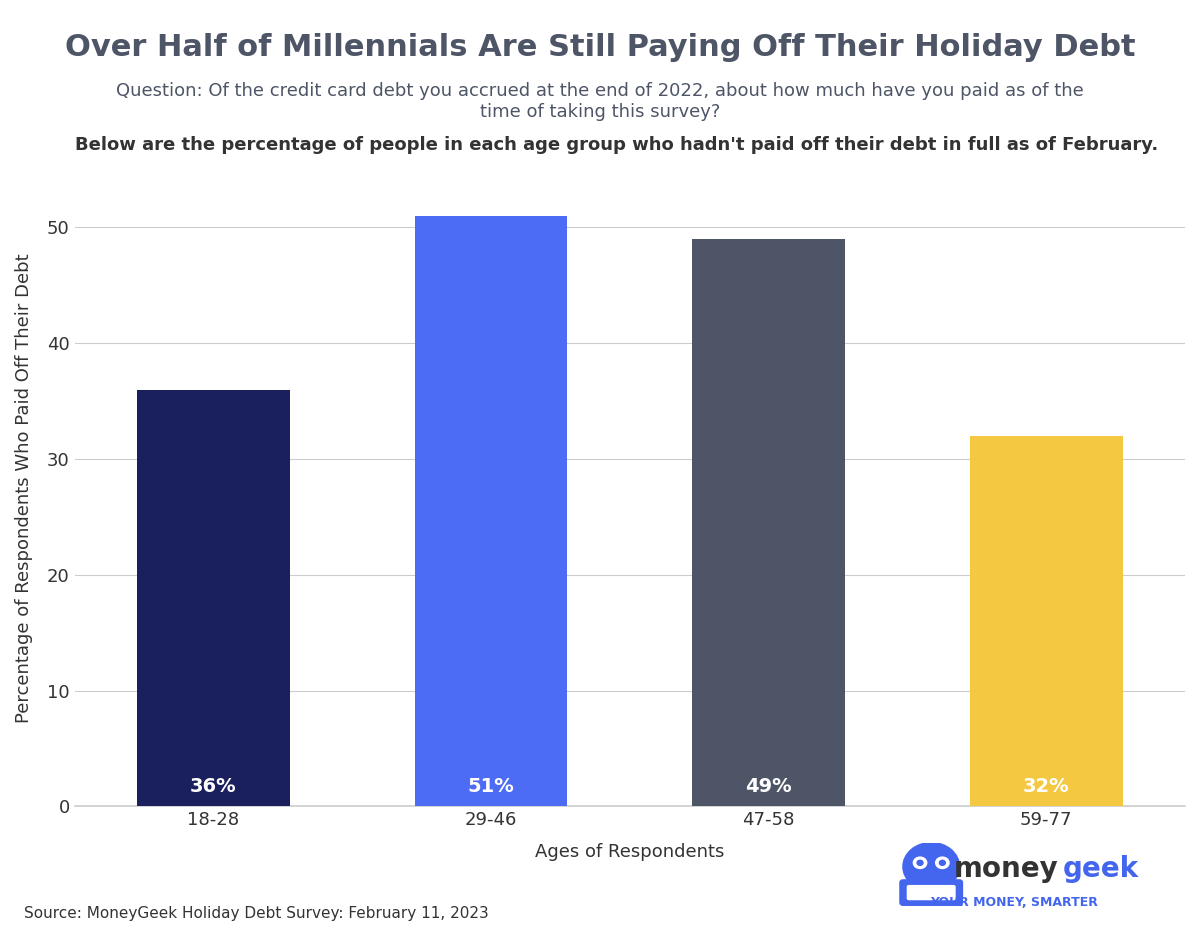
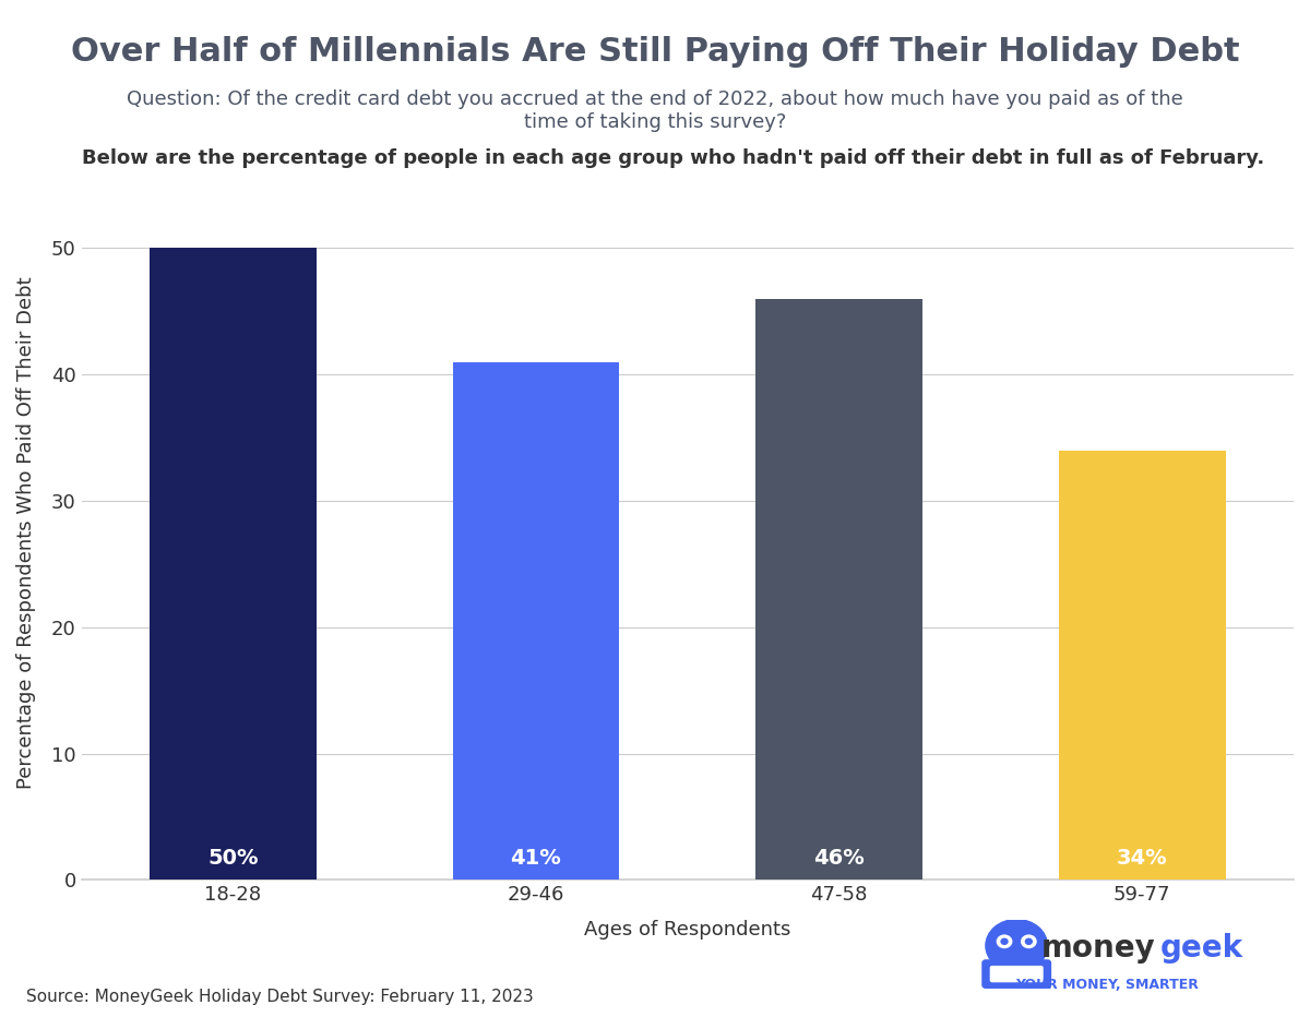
18-28: 36% -> 50%
29-46: 51% -> 41%
47-58: 49% -> 46%
59-77: 32% -> 34%
